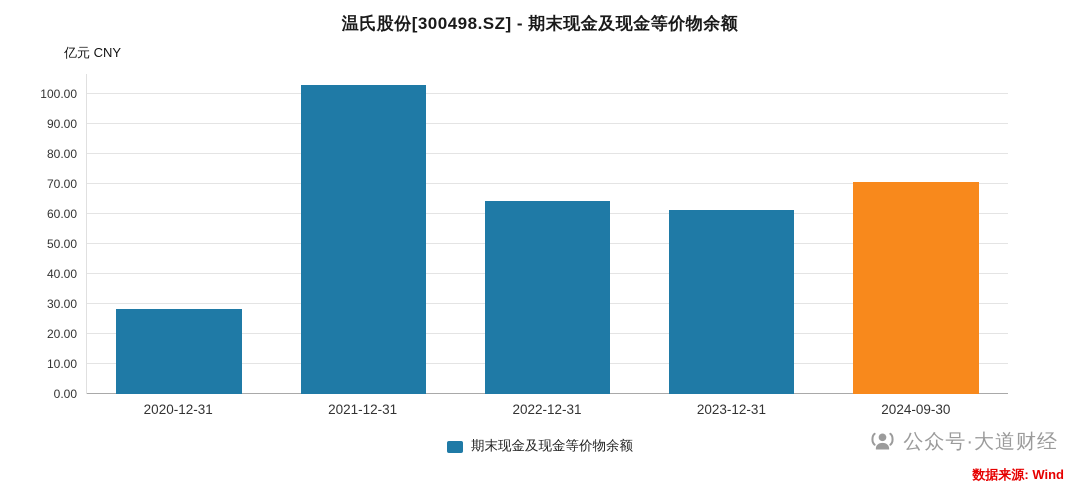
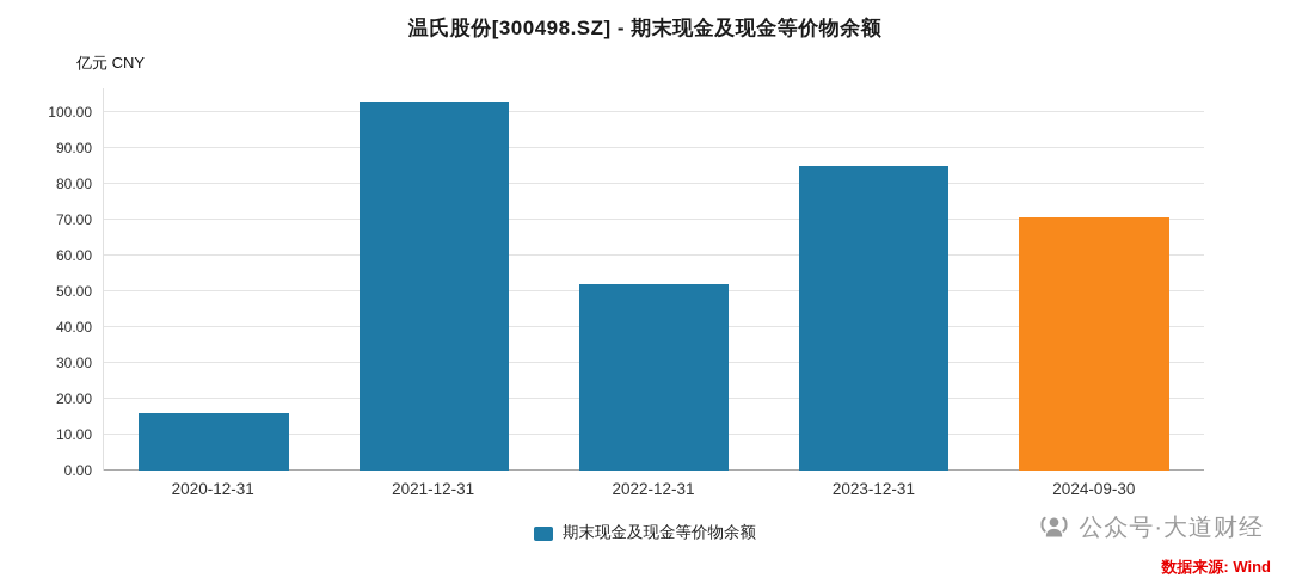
2020-12-31: 28 -> 16
2022-12-31: 64 -> 52
2023-12-31: 61 -> 85
